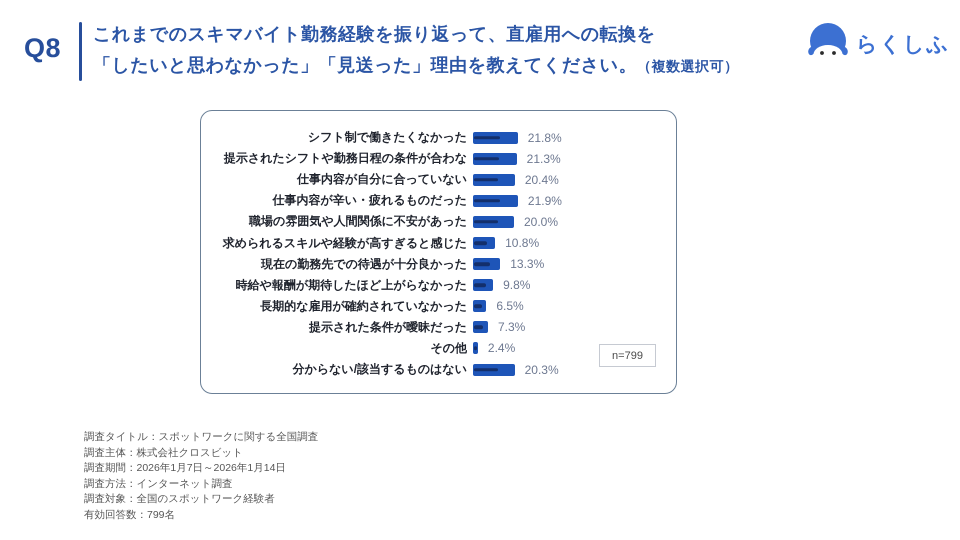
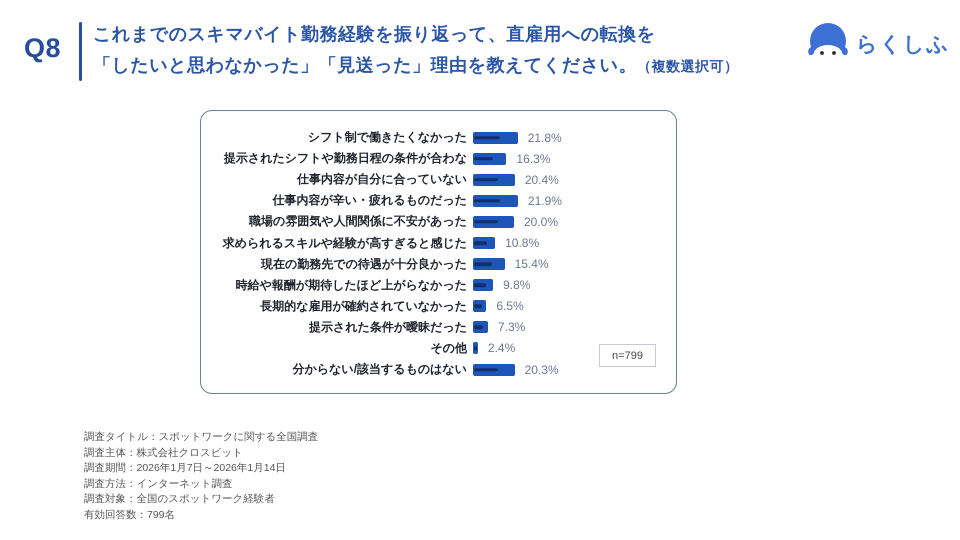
提示されたシフトや勤務日程の条件が合わな: 21.3% -> 16.3%
現在の勤務先での待遇が十分良かった: 13.3% -> 15.4%
